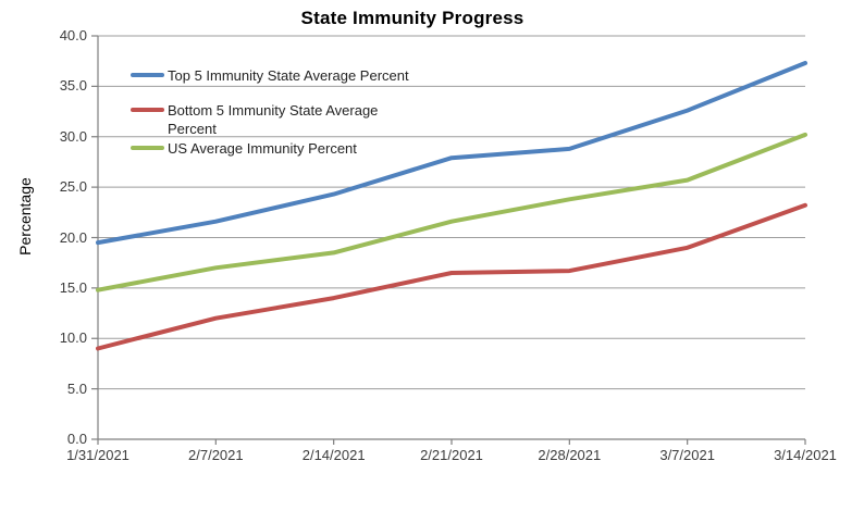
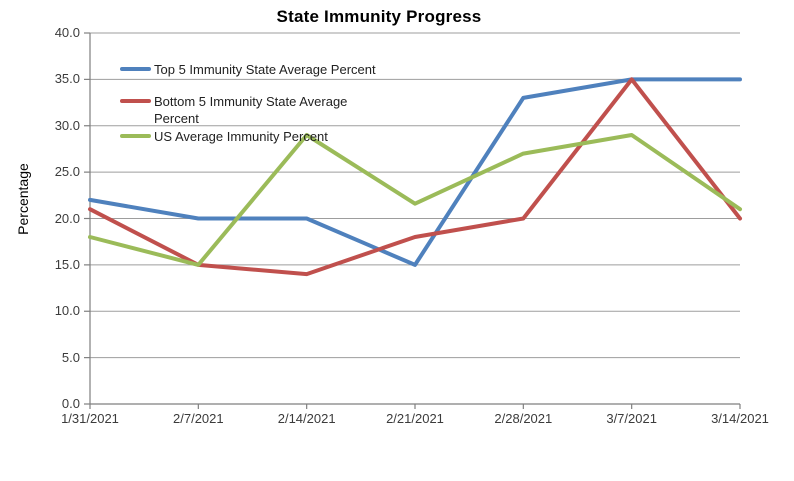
Top 5 Immunity State Average Percent/1/31/2021: 20 -> 22
Bottom 5 Immunity State Average Percent/1/31/2021: 9 -> 21
US Average Immunity Percent/1/31/2021: 15 -> 18
Top 5 Immunity State Average Percent/2/7/2021: 22 -> 20
Bottom 5 Immunity State Average Percent/2/7/2021: 12 -> 15
US Average Immunity Percent/2/7/2021: 17 -> 15
Top 5 Immunity State Average Percent/2/14/2021: 24 -> 20
US Average Immunity Percent/2/14/2021: 18 -> 29
Top 5 Immunity State Average Percent/2/21/2021: 28 -> 15
Bottom 5 Immunity State Average Percent/2/21/2021: 16 -> 18
Top 5 Immunity State Average Percent/2/28/2021: 29 -> 33
Bottom 5 Immunity State Average Percent/2/28/2021: 17 -> 20
US Average Immunity Percent/2/28/2021: 24 -> 27
Top 5 Immunity State Average Percent/3/7/2021: 33 -> 35
Bottom 5 Immunity State Average Percent/3/7/2021: 19 -> 35
US Average Immunity Percent/3/7/2021: 26 -> 29
Top 5 Immunity State Average Percent/3/14/2021: 37 -> 35
Bottom 5 Immunity State Average Percent/3/14/2021: 23 -> 20
US Average Immunity Percent/3/14/2021: 30 -> 21
